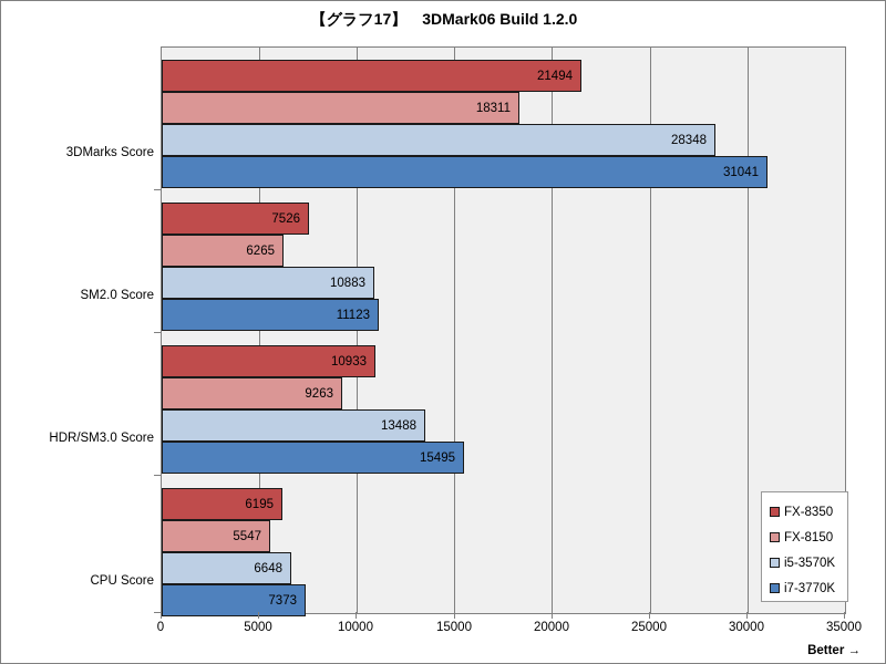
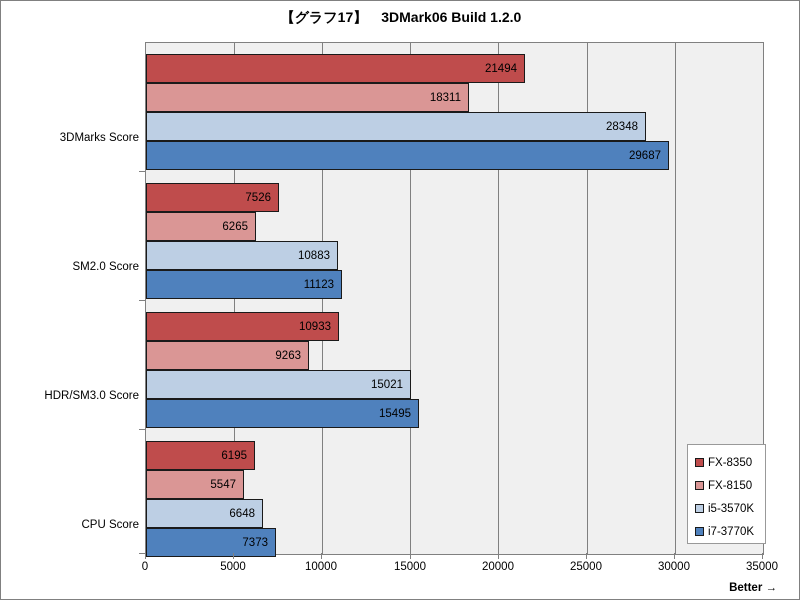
i7-3770K/3DMarks Score: 31041 -> 29687
i5-3570K/HDR/SM3.0 Score: 13488 -> 15021
